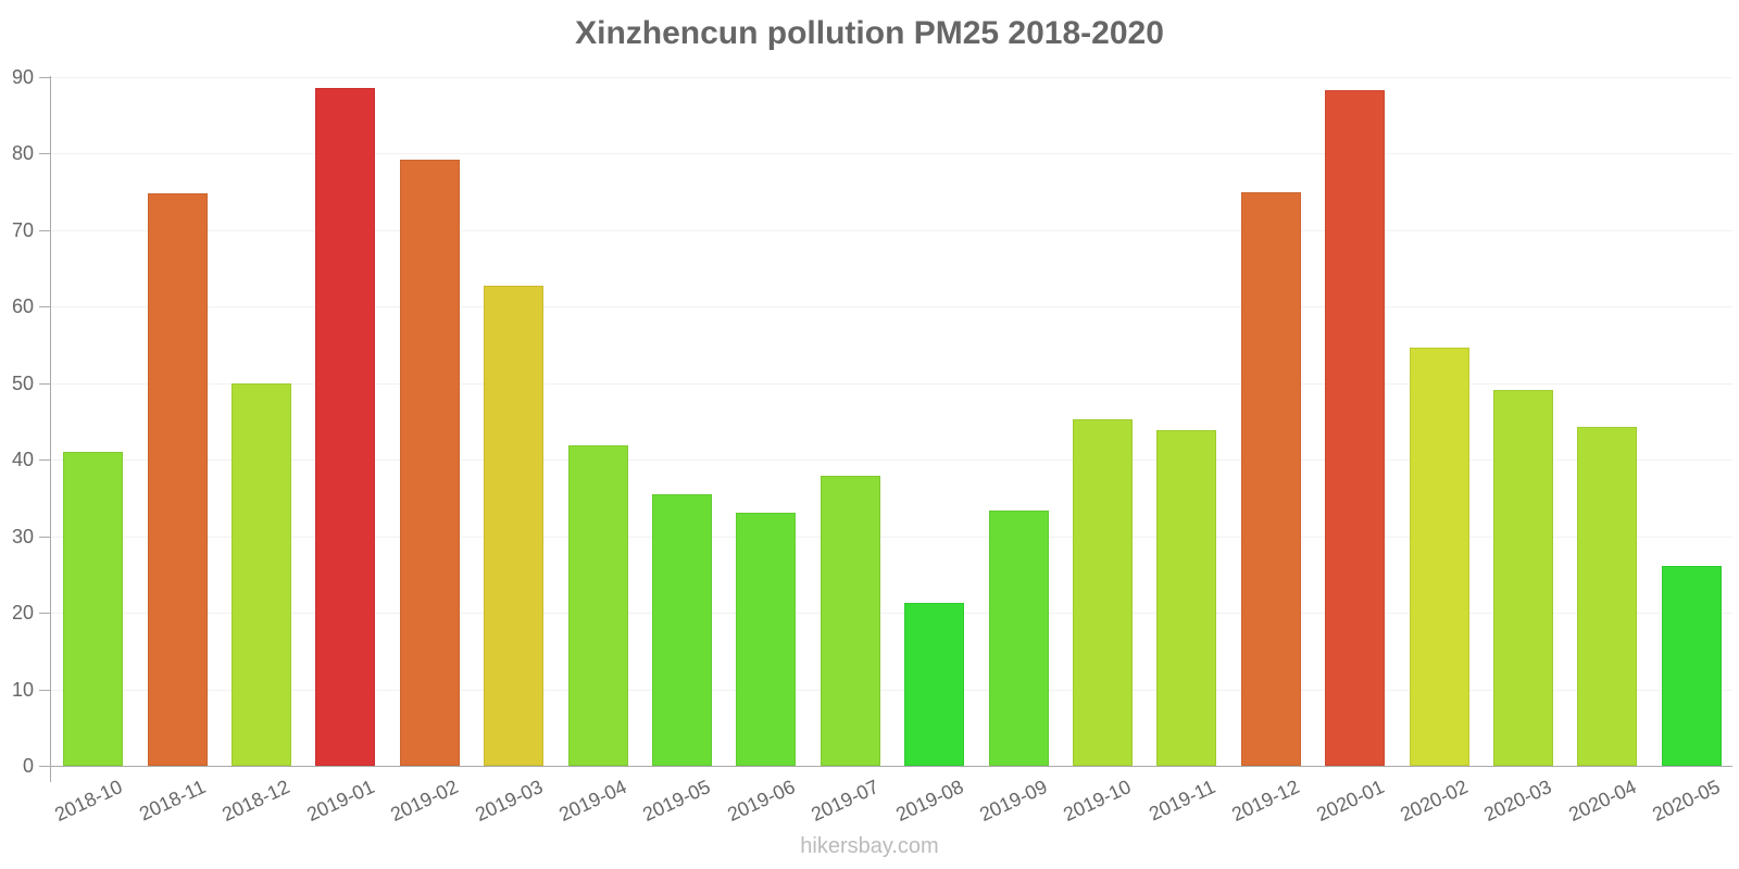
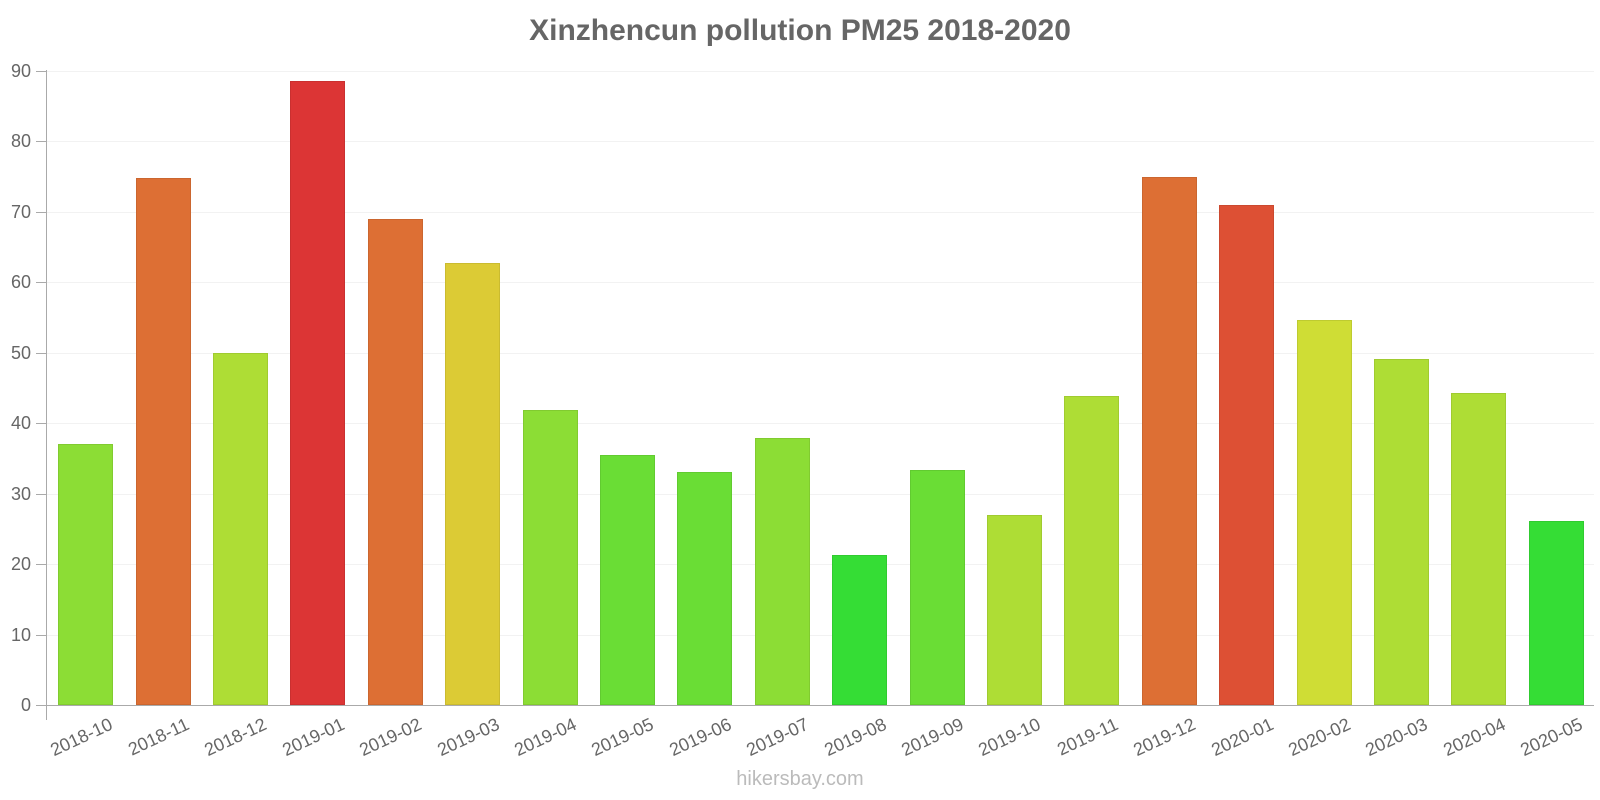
2018-10: 41 -> 37
2019-02: 79 -> 69
2019-10: 45 -> 27
2020-01: 88 -> 71
